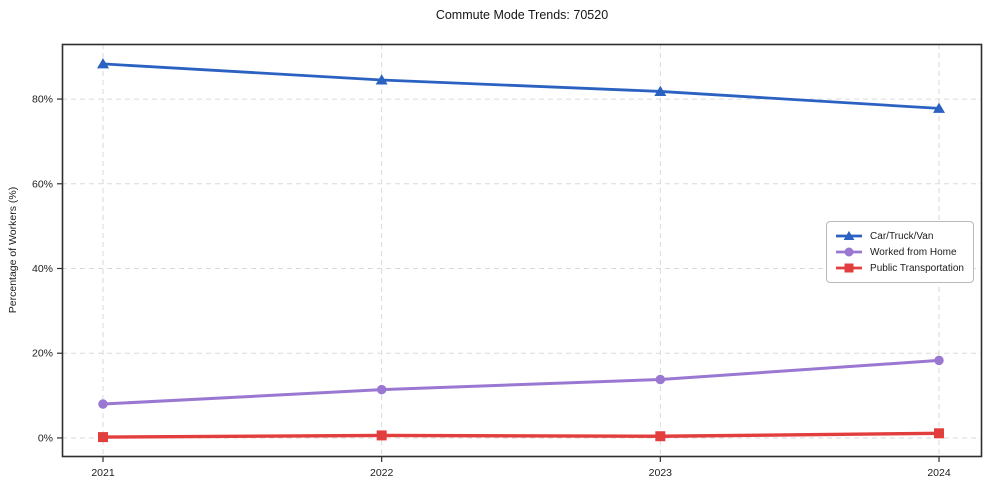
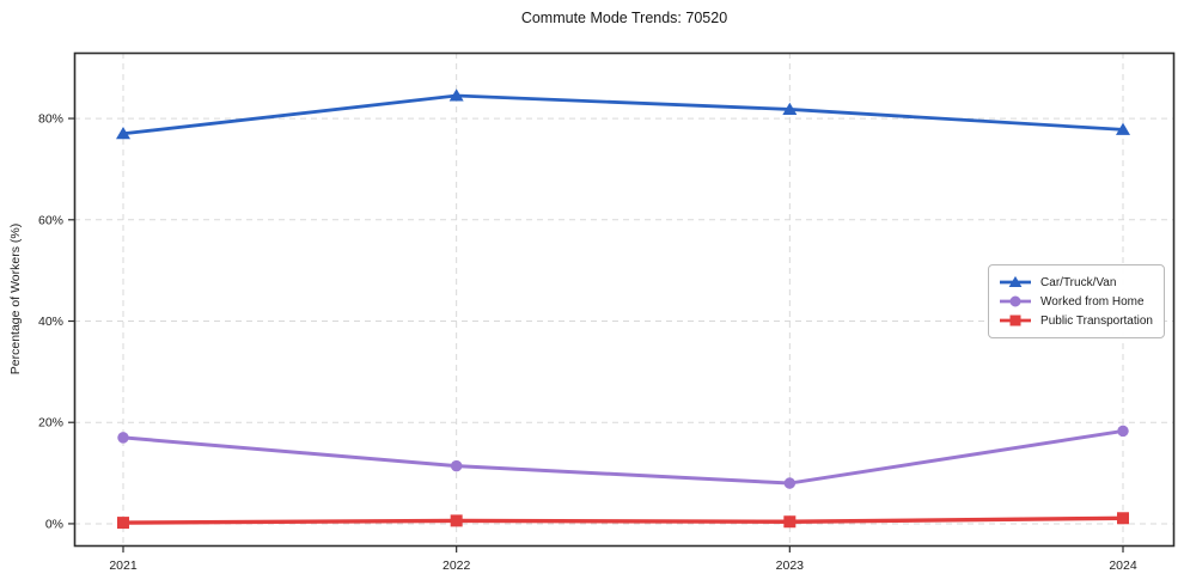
Car/Truck/Van/2021: 88% -> 77%
Worked from Home/2021: 8% -> 17%
Worked from Home/2023: 14% -> 8%
